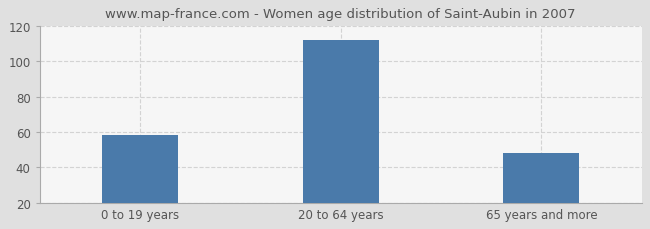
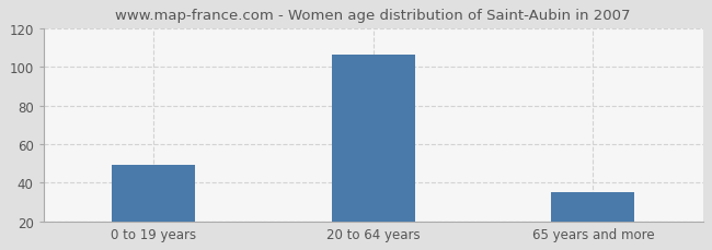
0 to 19 years: 58 -> 49
20 to 64 years: 112 -> 106
65 years and more: 48 -> 35
